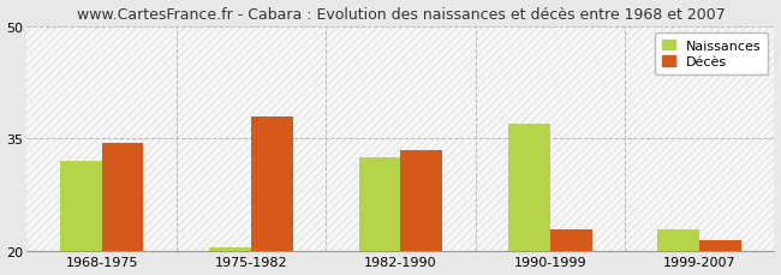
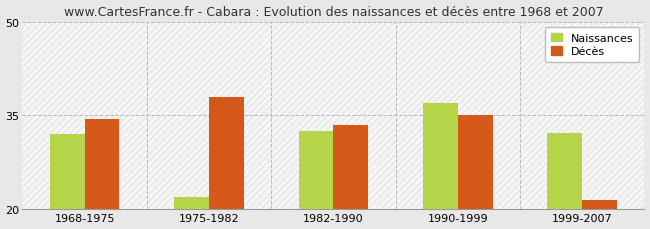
Naissances/1975-1982: 20.5 -> 22.0
Décès/1990-1999: 23.0 -> 35.0
Naissances/1999-2007: 23.0 -> 32.2
